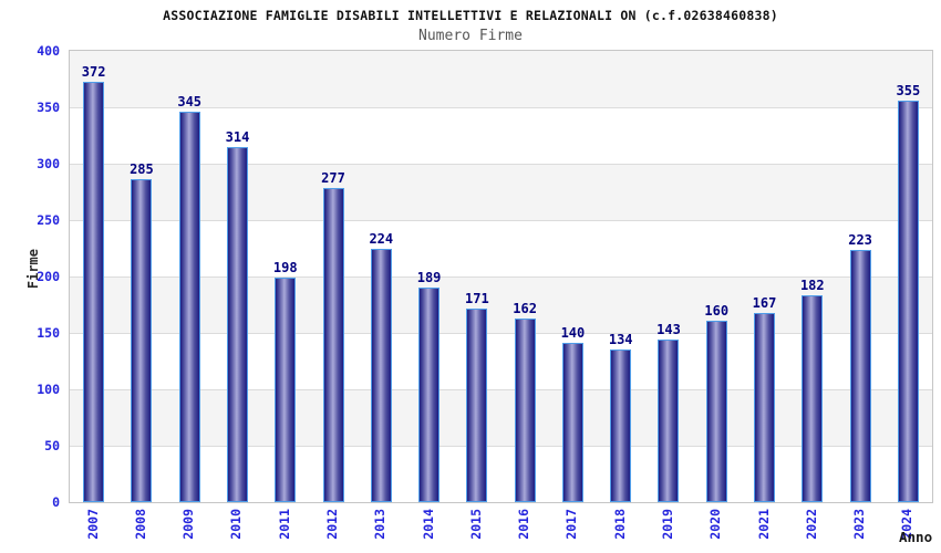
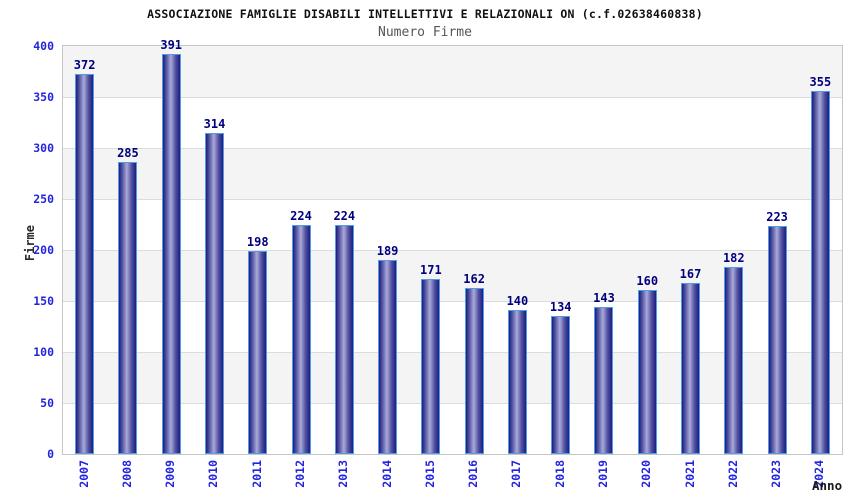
2009: 345 -> 391
2012: 277 -> 224
